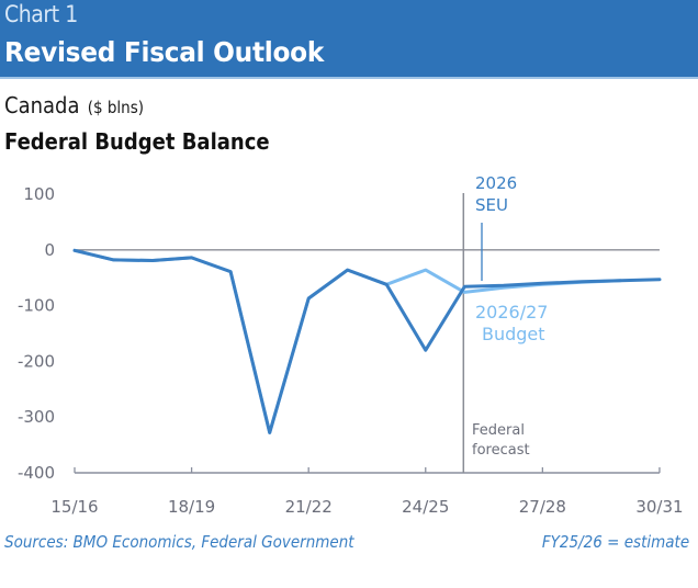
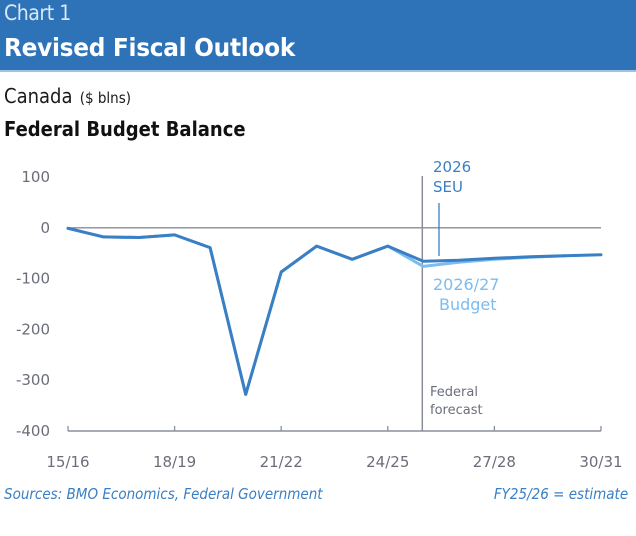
2026 SEU/24/25: -180 -> -40
